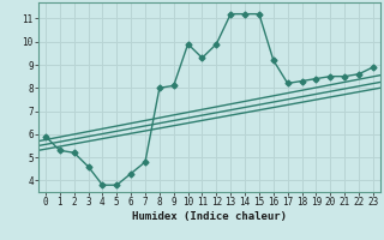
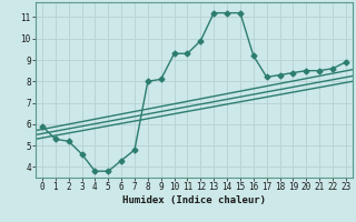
10: 9.9 -> 9.3
